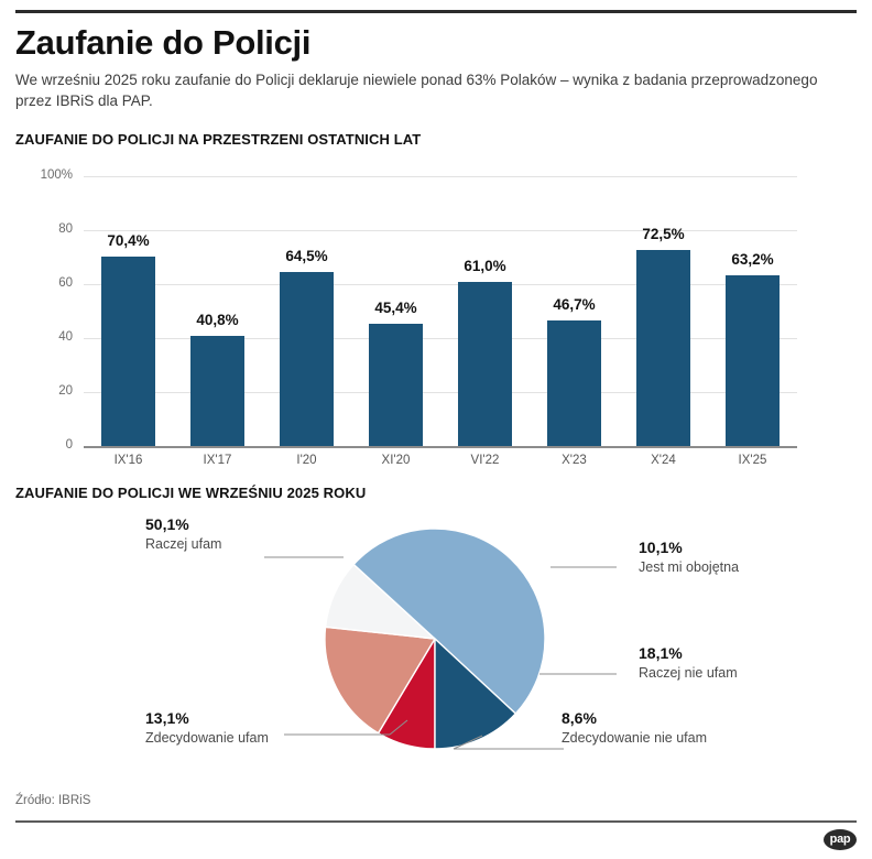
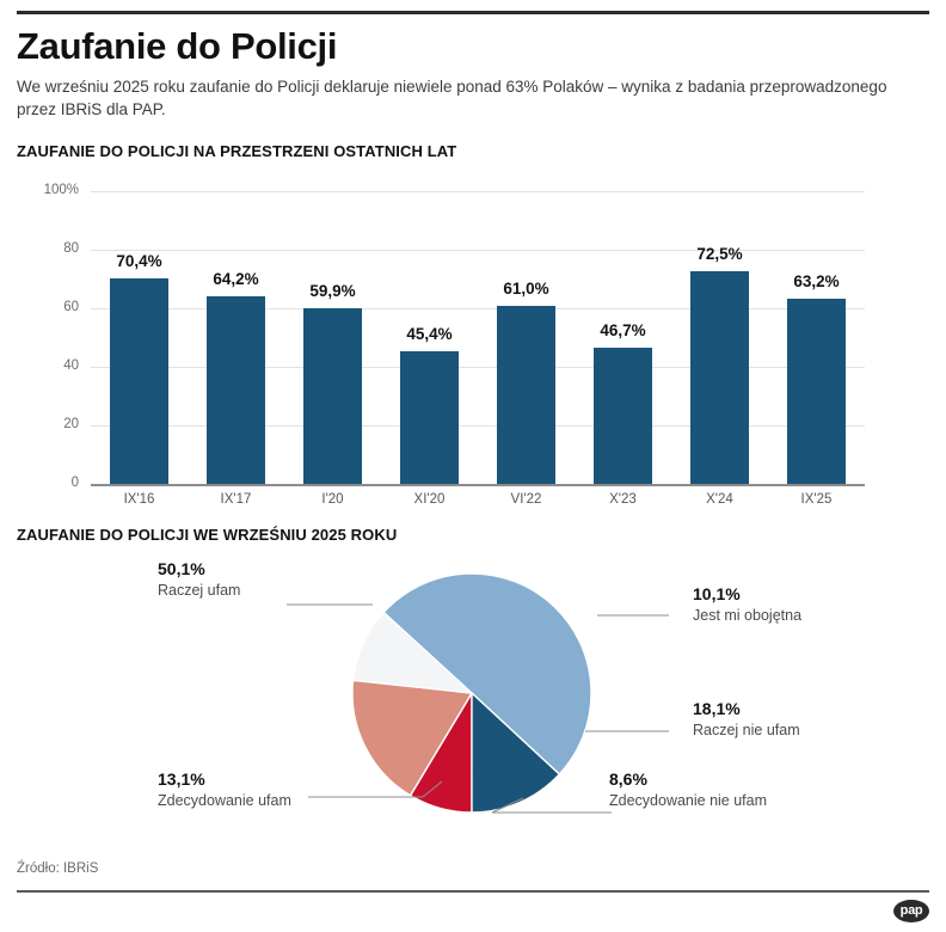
ZAUFANIE DO POLICJI NA PRZESTRZENI OSTATNICH LAT/IX'17: 40,8% -> 64,2%
ZAUFANIE DO POLICJI NA PRZESTRZENI OSTATNICH LAT/I'20: 64,5% -> 59,9%
